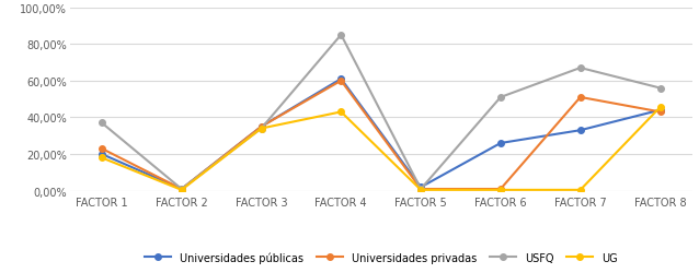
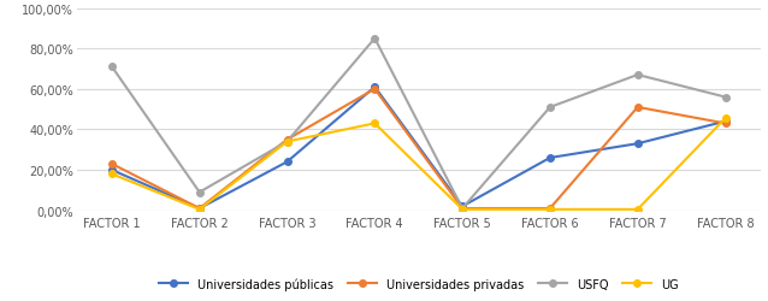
USFQ/FACTOR 1: 37% -> 71%
USFQ/FACTOR 2: 1% -> 9%
Universidades públicas/FACTOR 3: 35% -> 24%
